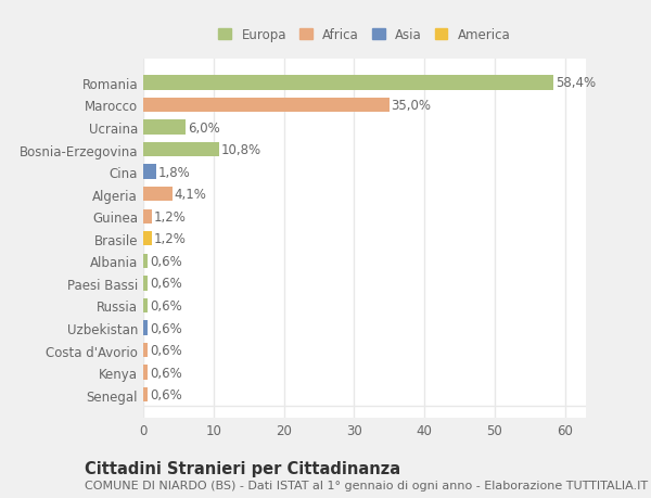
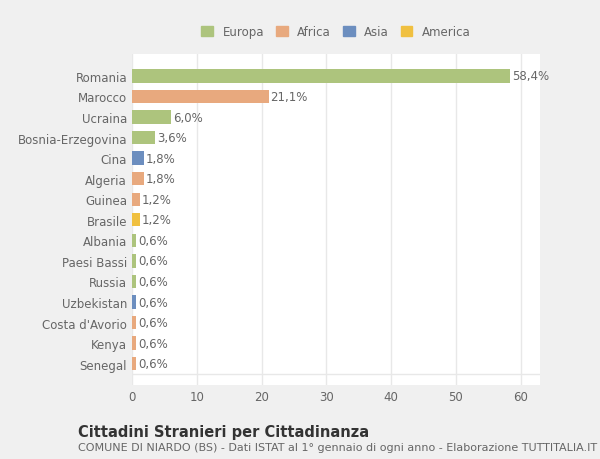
Marocco: 35,0% -> 21,1%
Bosnia-Erzegovina: 10,8% -> 3,6%
Algeria: 4,1% -> 1,8%
